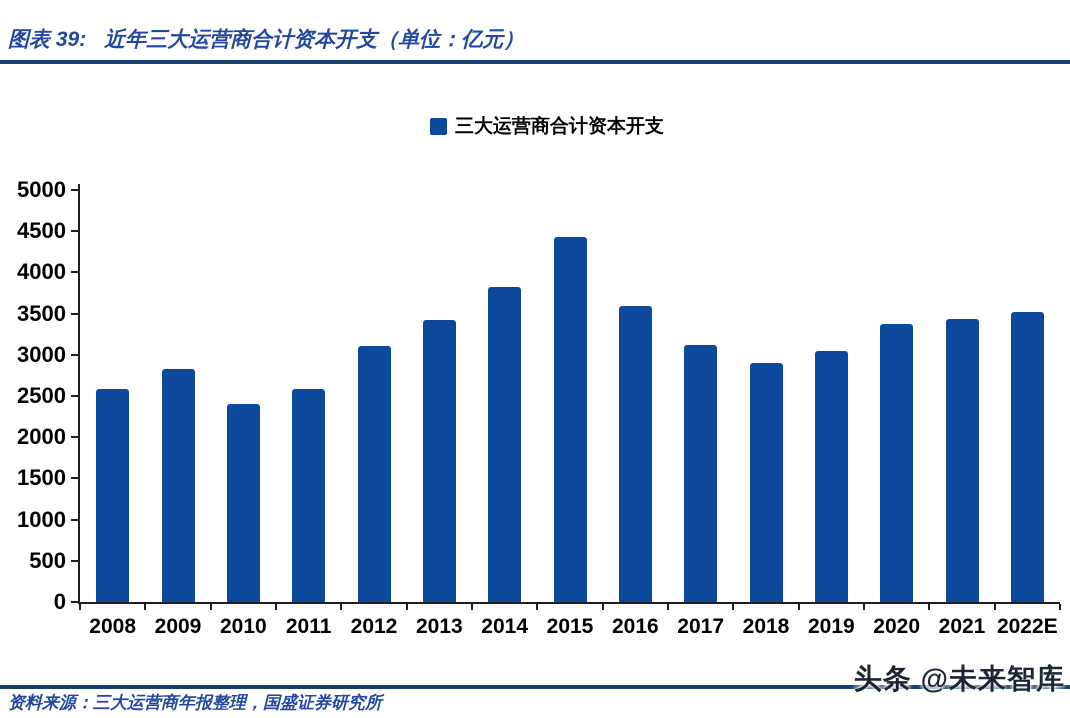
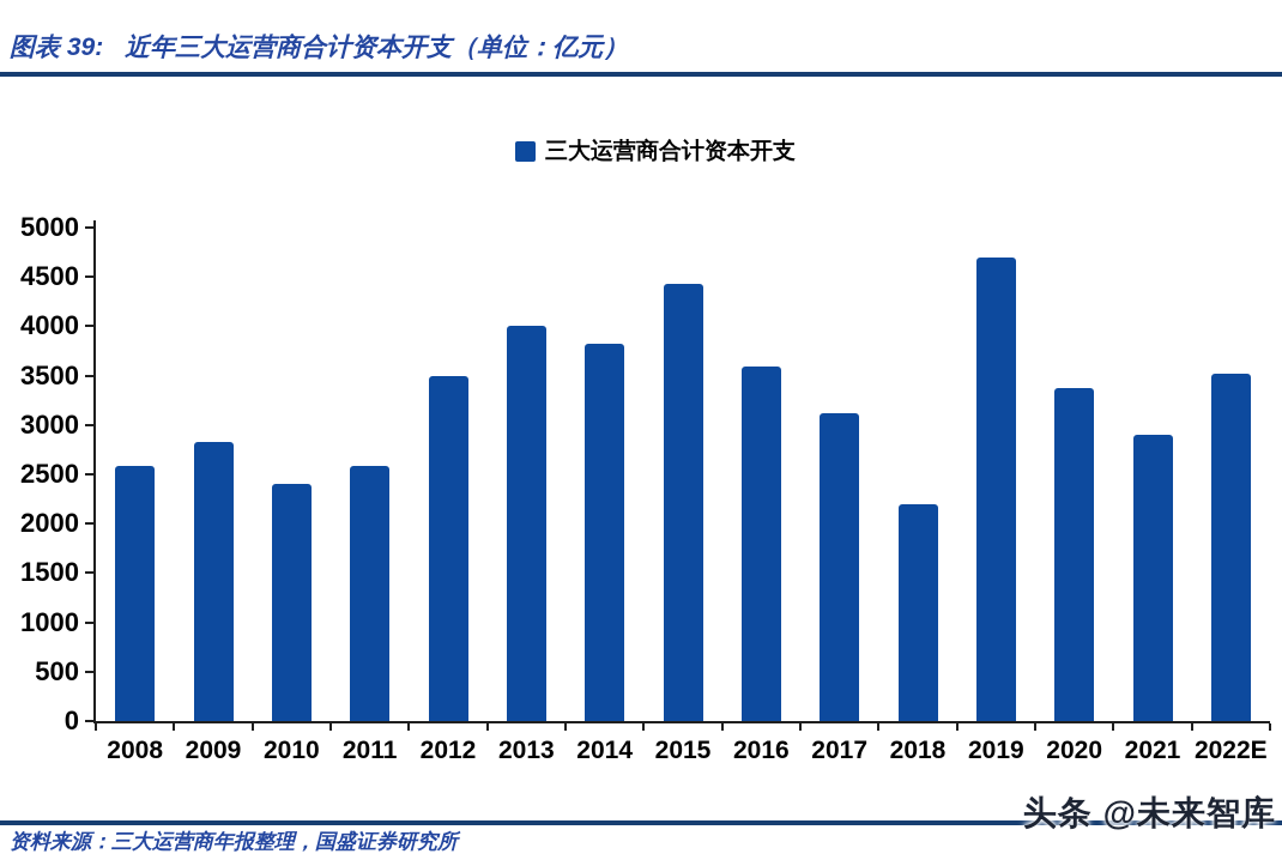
2012: 3100 -> 3500
2013: 3400 -> 4000
2018: 2900 -> 2200
2019: 3000 -> 4700
2021: 3400 -> 2900
